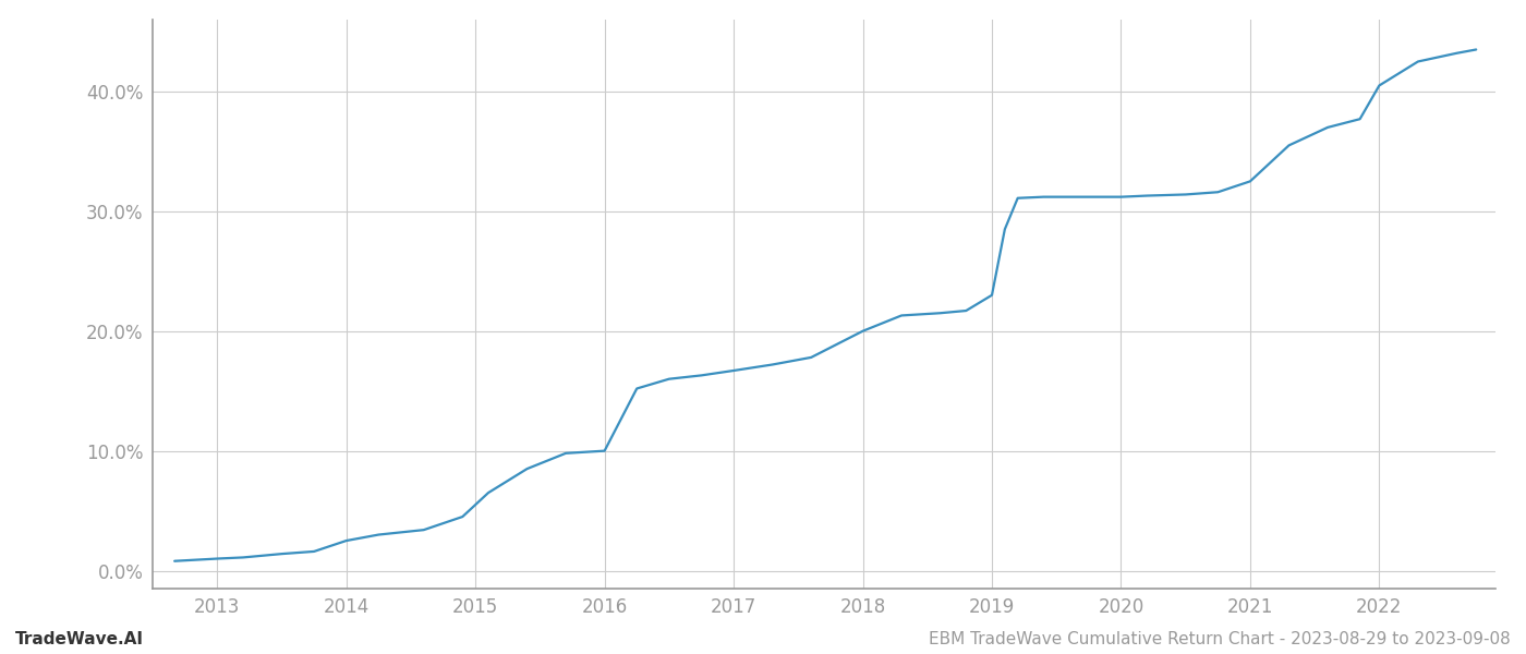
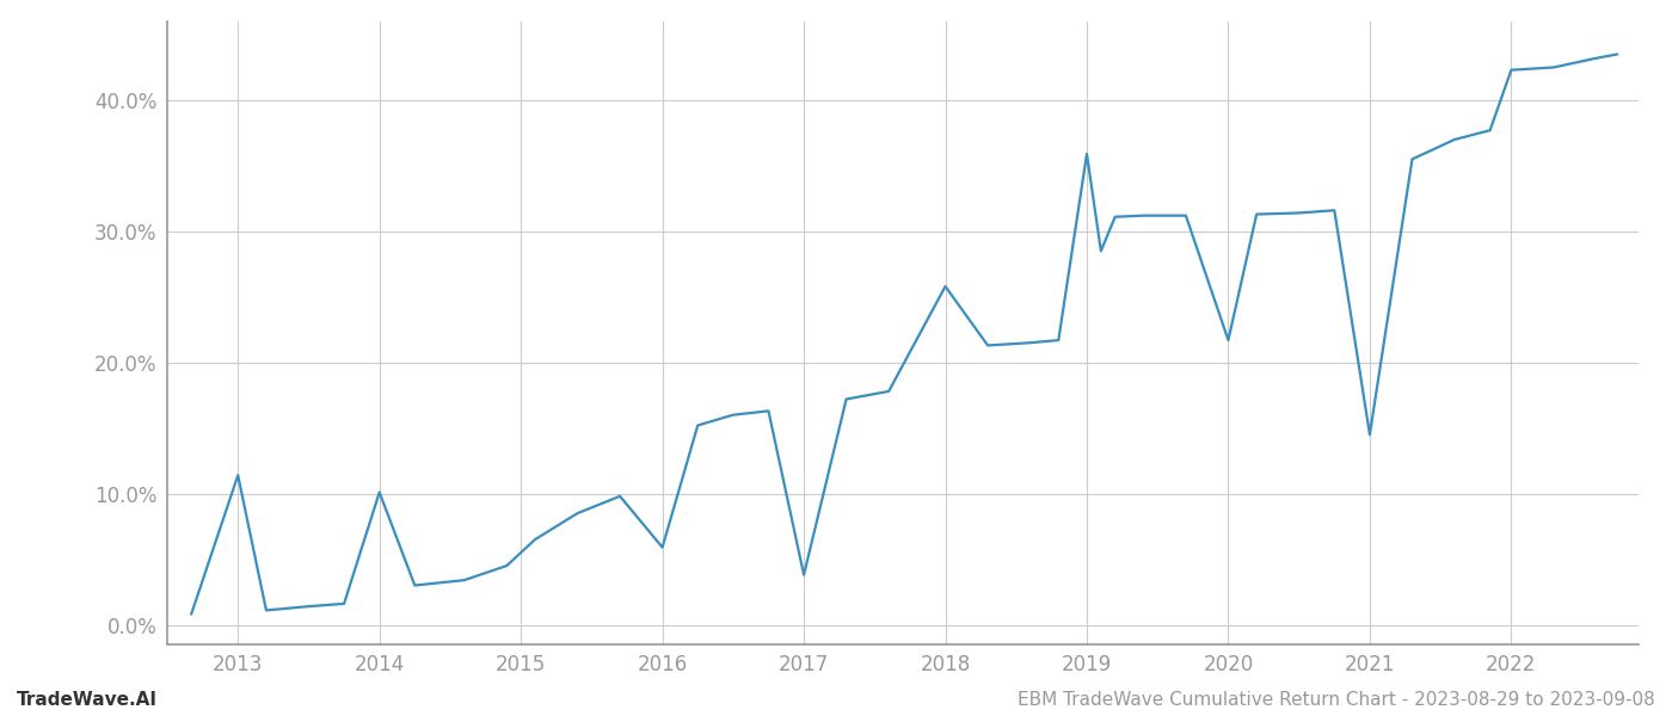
2013: 1.0% -> 11.4%
2014: 2.5% -> 10.1%
2016: 10.0% -> 5.9%
2017: 16.7% -> 3.8%
2018: 20.0% -> 25.8%
2019: 23.0% -> 35.9%
2020: 31.2% -> 21.7%
2021: 32.5% -> 14.5%
2022: 40.5% -> 42.3%
